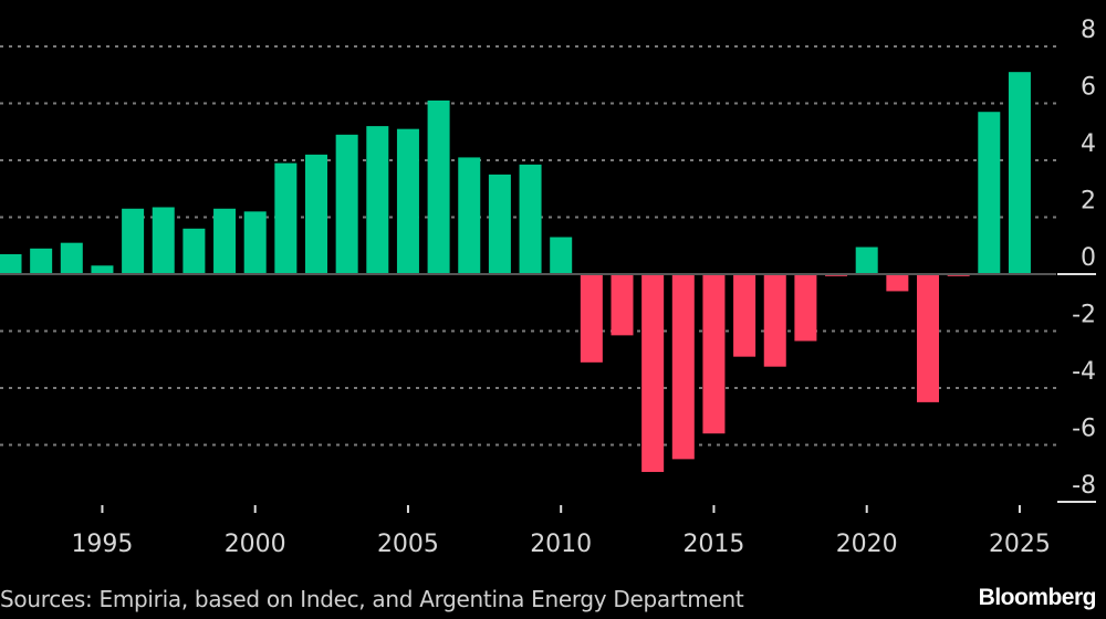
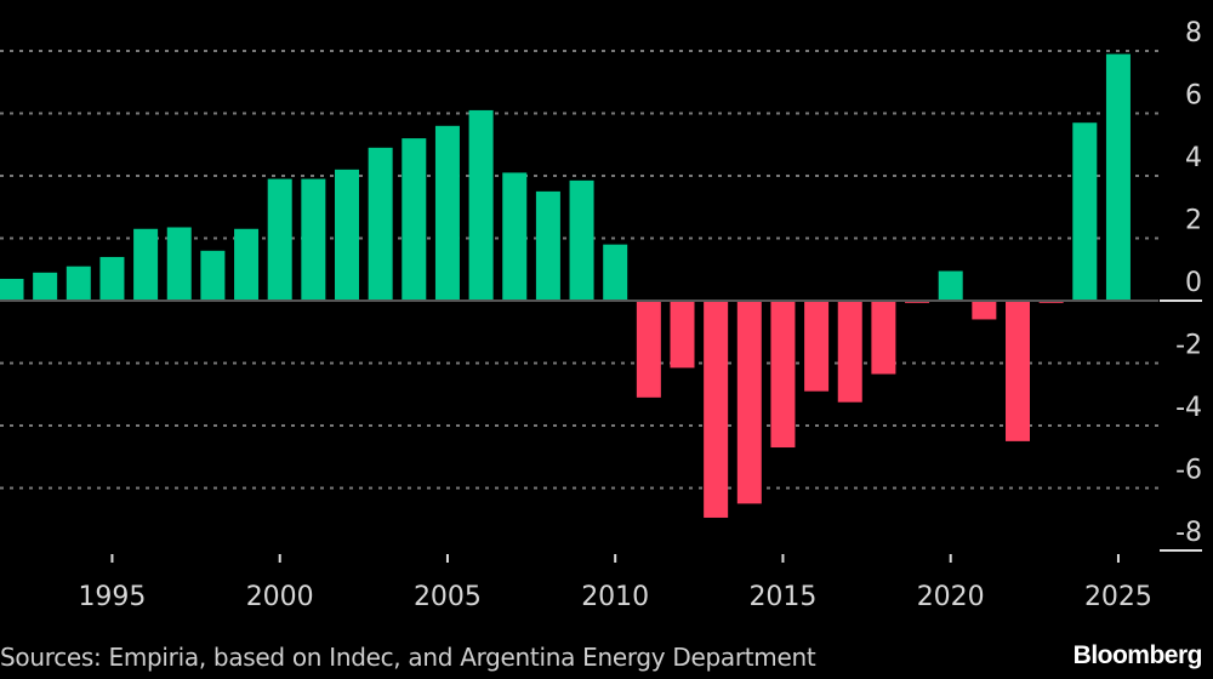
1995: 0.3 -> 1.4
2000: 2.2 -> 3.9
2005: 5.1 -> 5.6
2010: 1.3 -> 1.8
2015: -5.6 -> -4.7
2025: 7.1 -> 7.9
